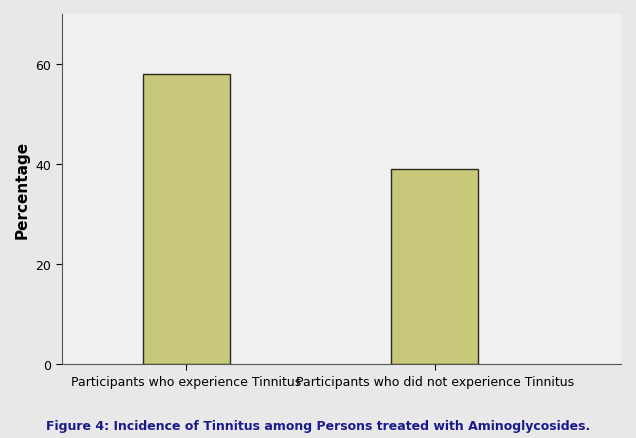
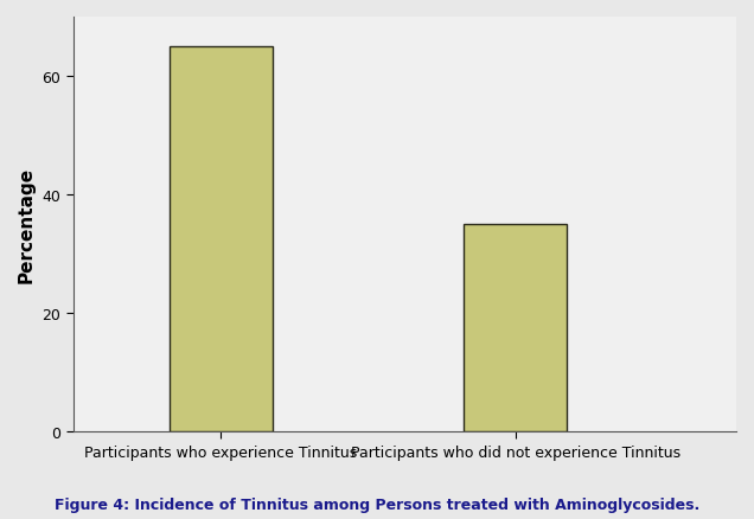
Participants who experience Tinnitus: 58 -> 65
Participants who did not experience Tinnitus: 39 -> 35
